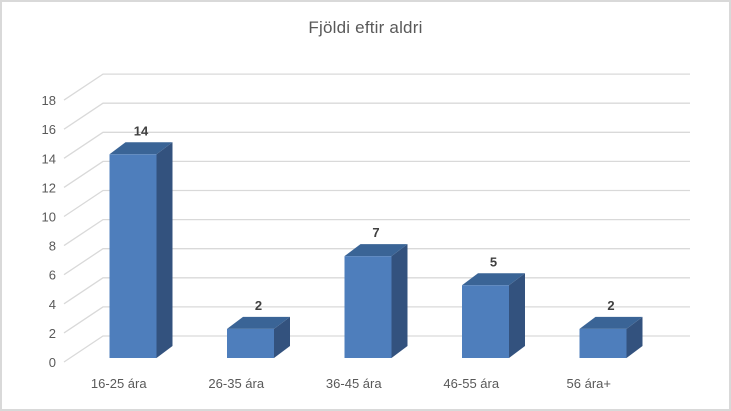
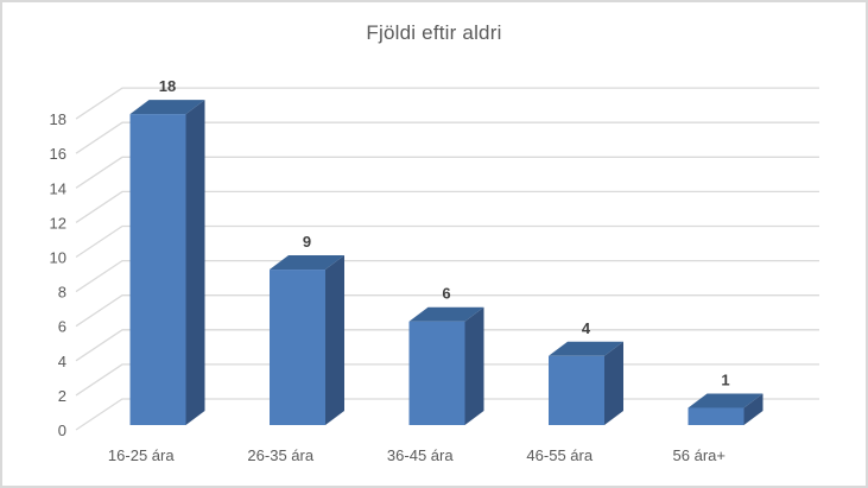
16-25 ára: 14 -> 18
26-35 ára: 2 -> 9
36-45 ára: 7 -> 6
46-55 ára: 5 -> 4
56 ára+: 2 -> 1
